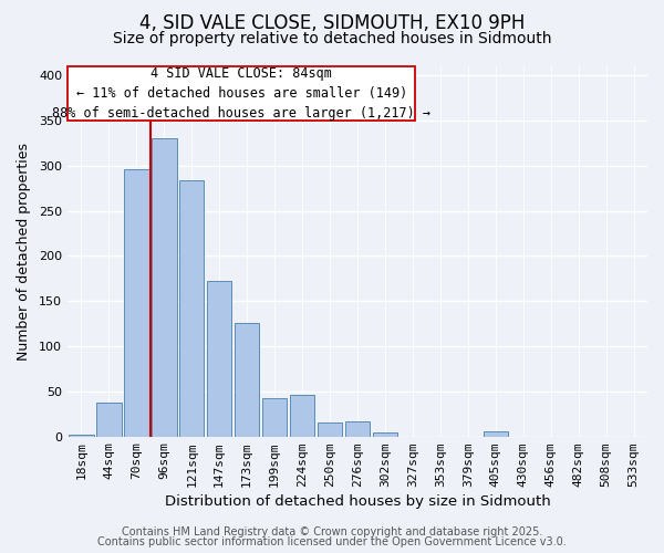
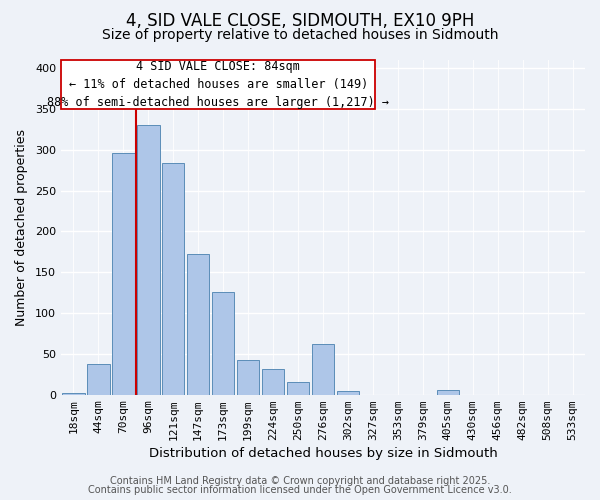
224sqm: 46 -> 32
276sqm: 17 -> 62
